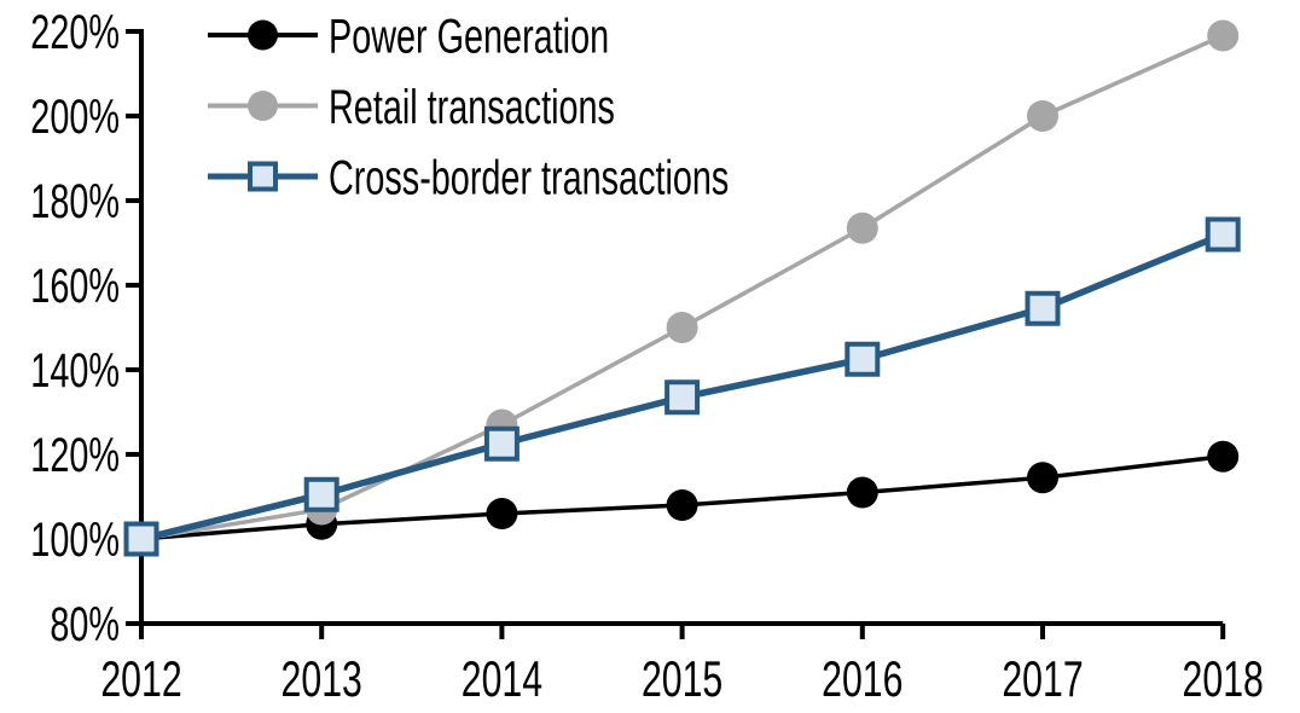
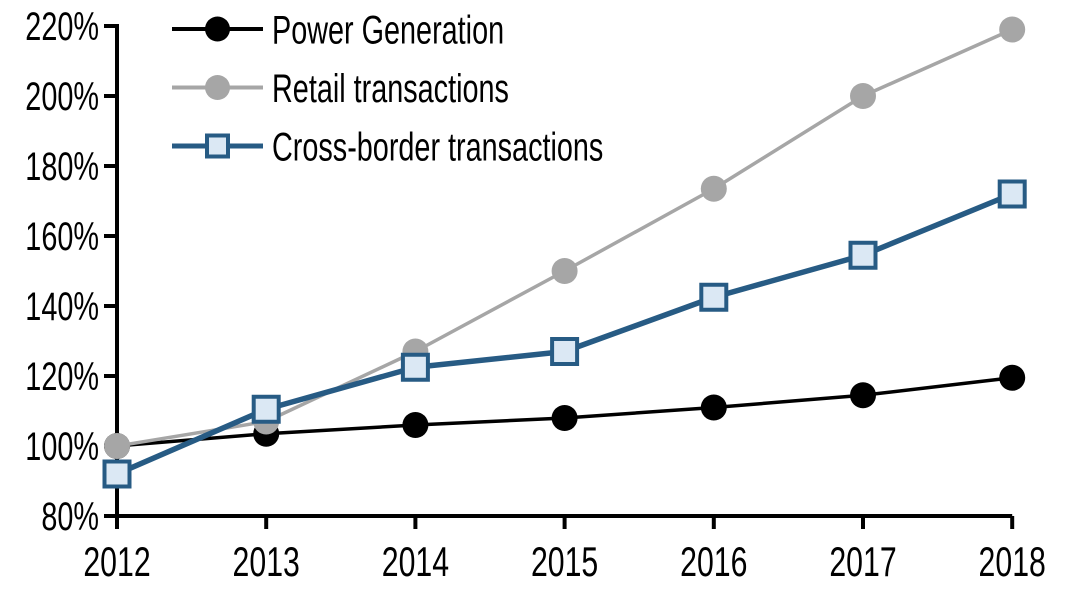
Cross-border transactions/2012: 100% -> 92%
Cross-border transactions/2015: 134% -> 127%
